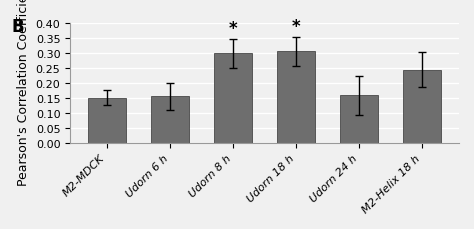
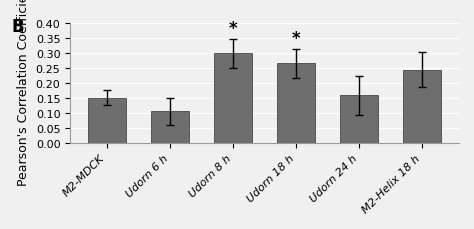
Udorn 6 h: 0.155 -> 0.105
Udorn 18 h: 0.305 -> 0.265
